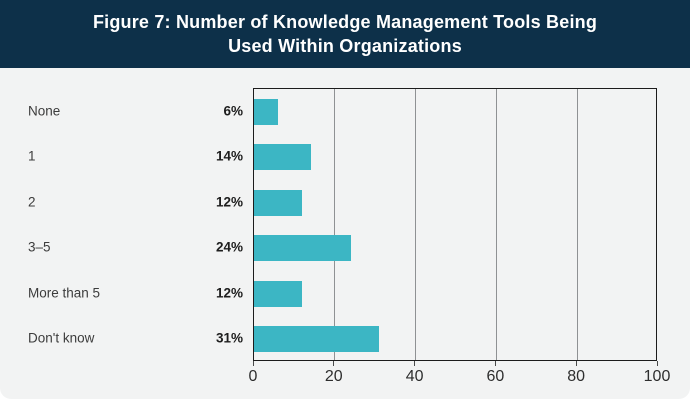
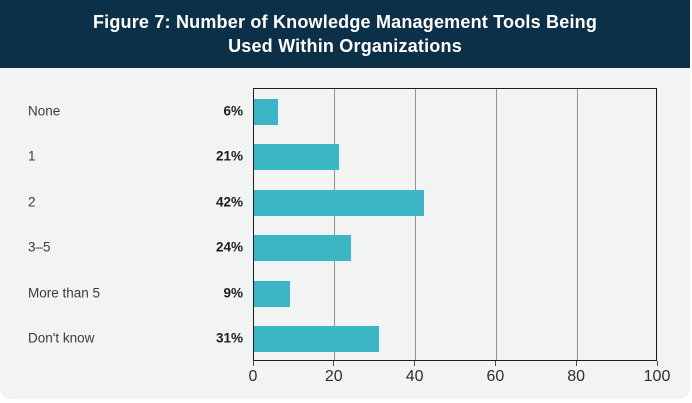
1: 14% -> 21%
2: 12% -> 42%
More than 5: 12% -> 9%
